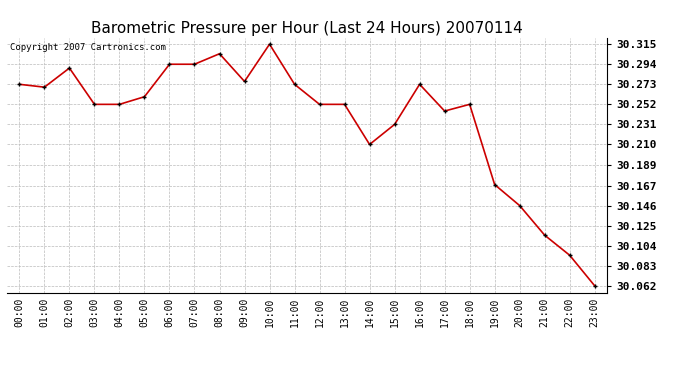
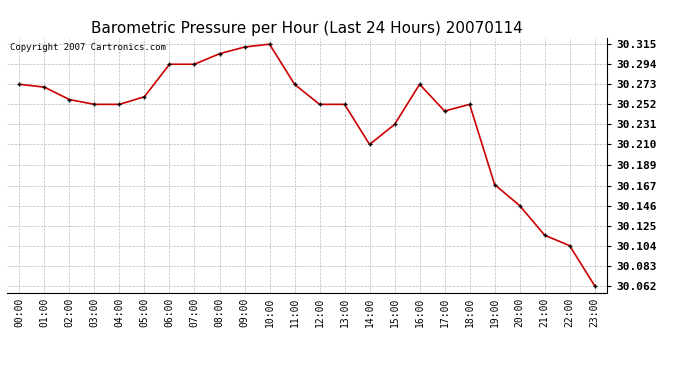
02:00: 30.290 -> 30.257
09:00: 30.276 -> 30.312
22:00: 30.094 -> 30.104
